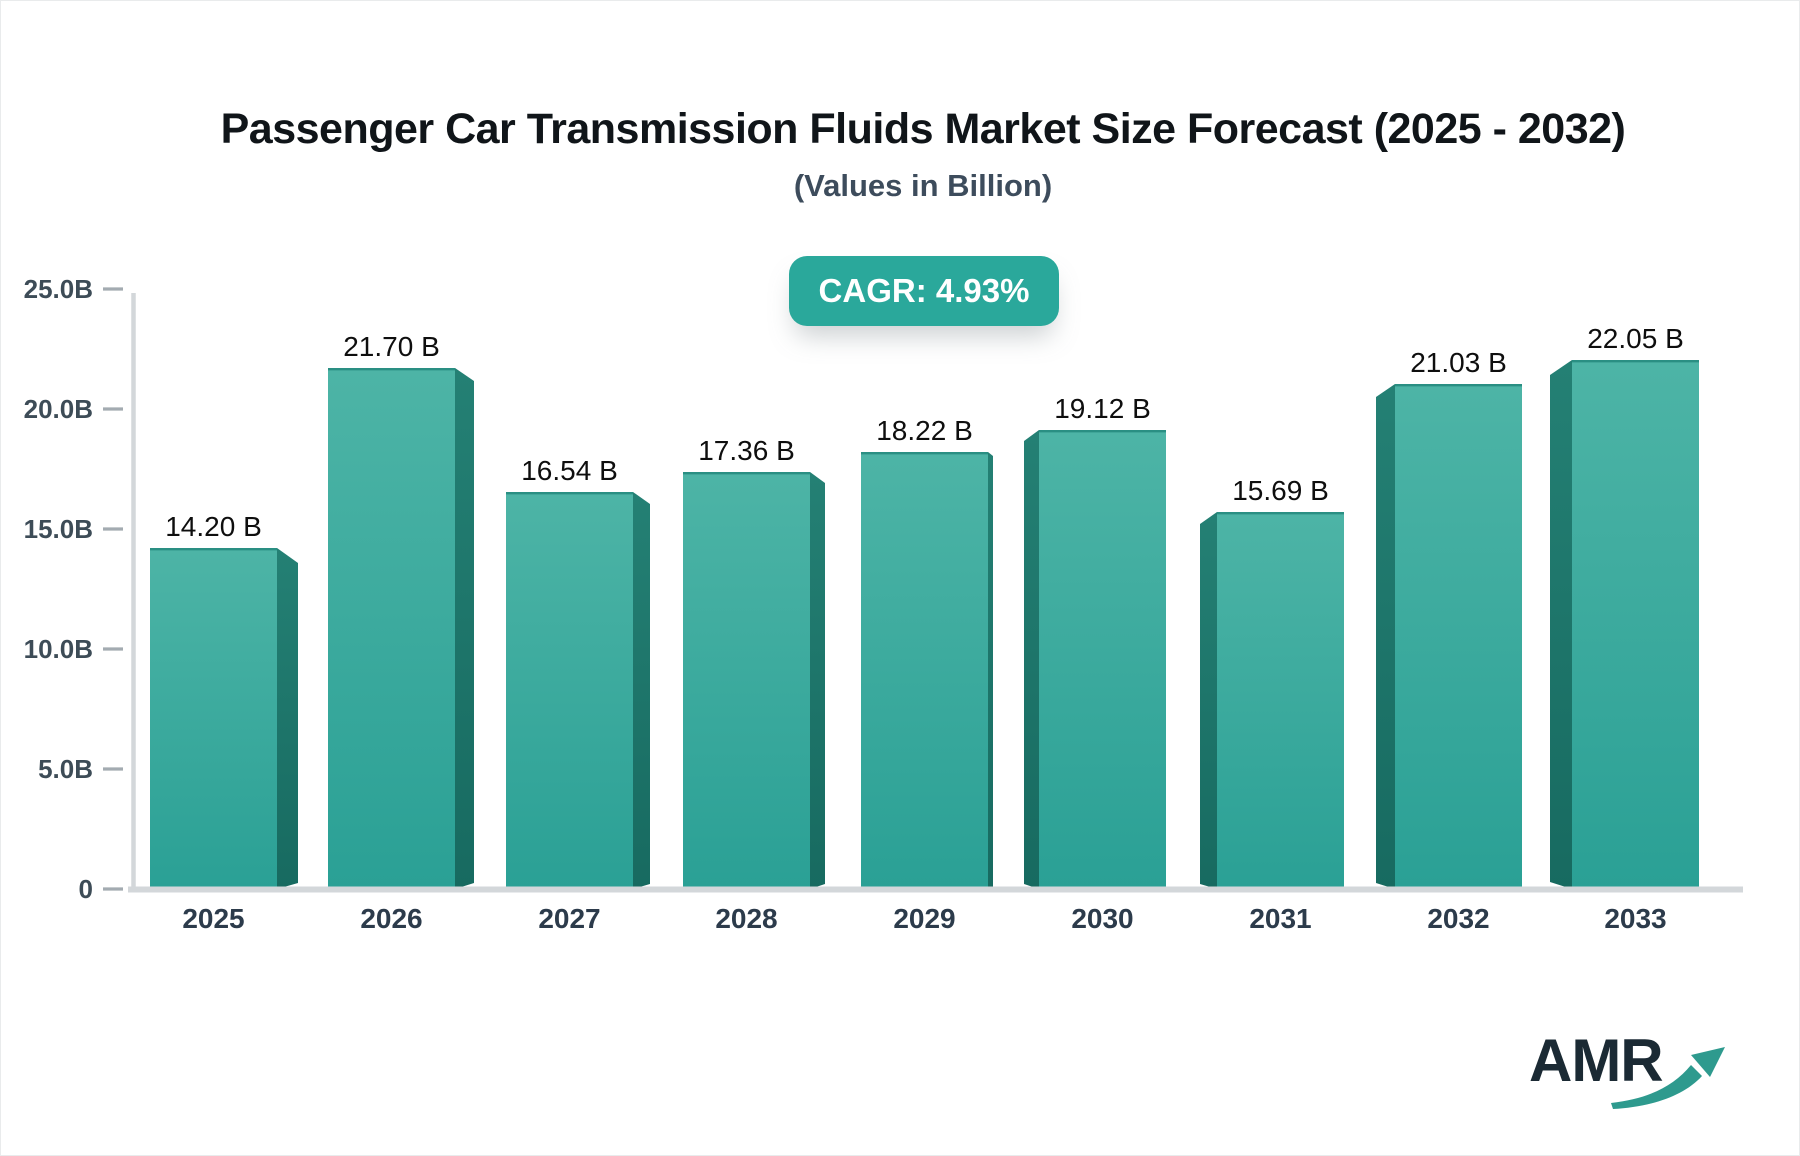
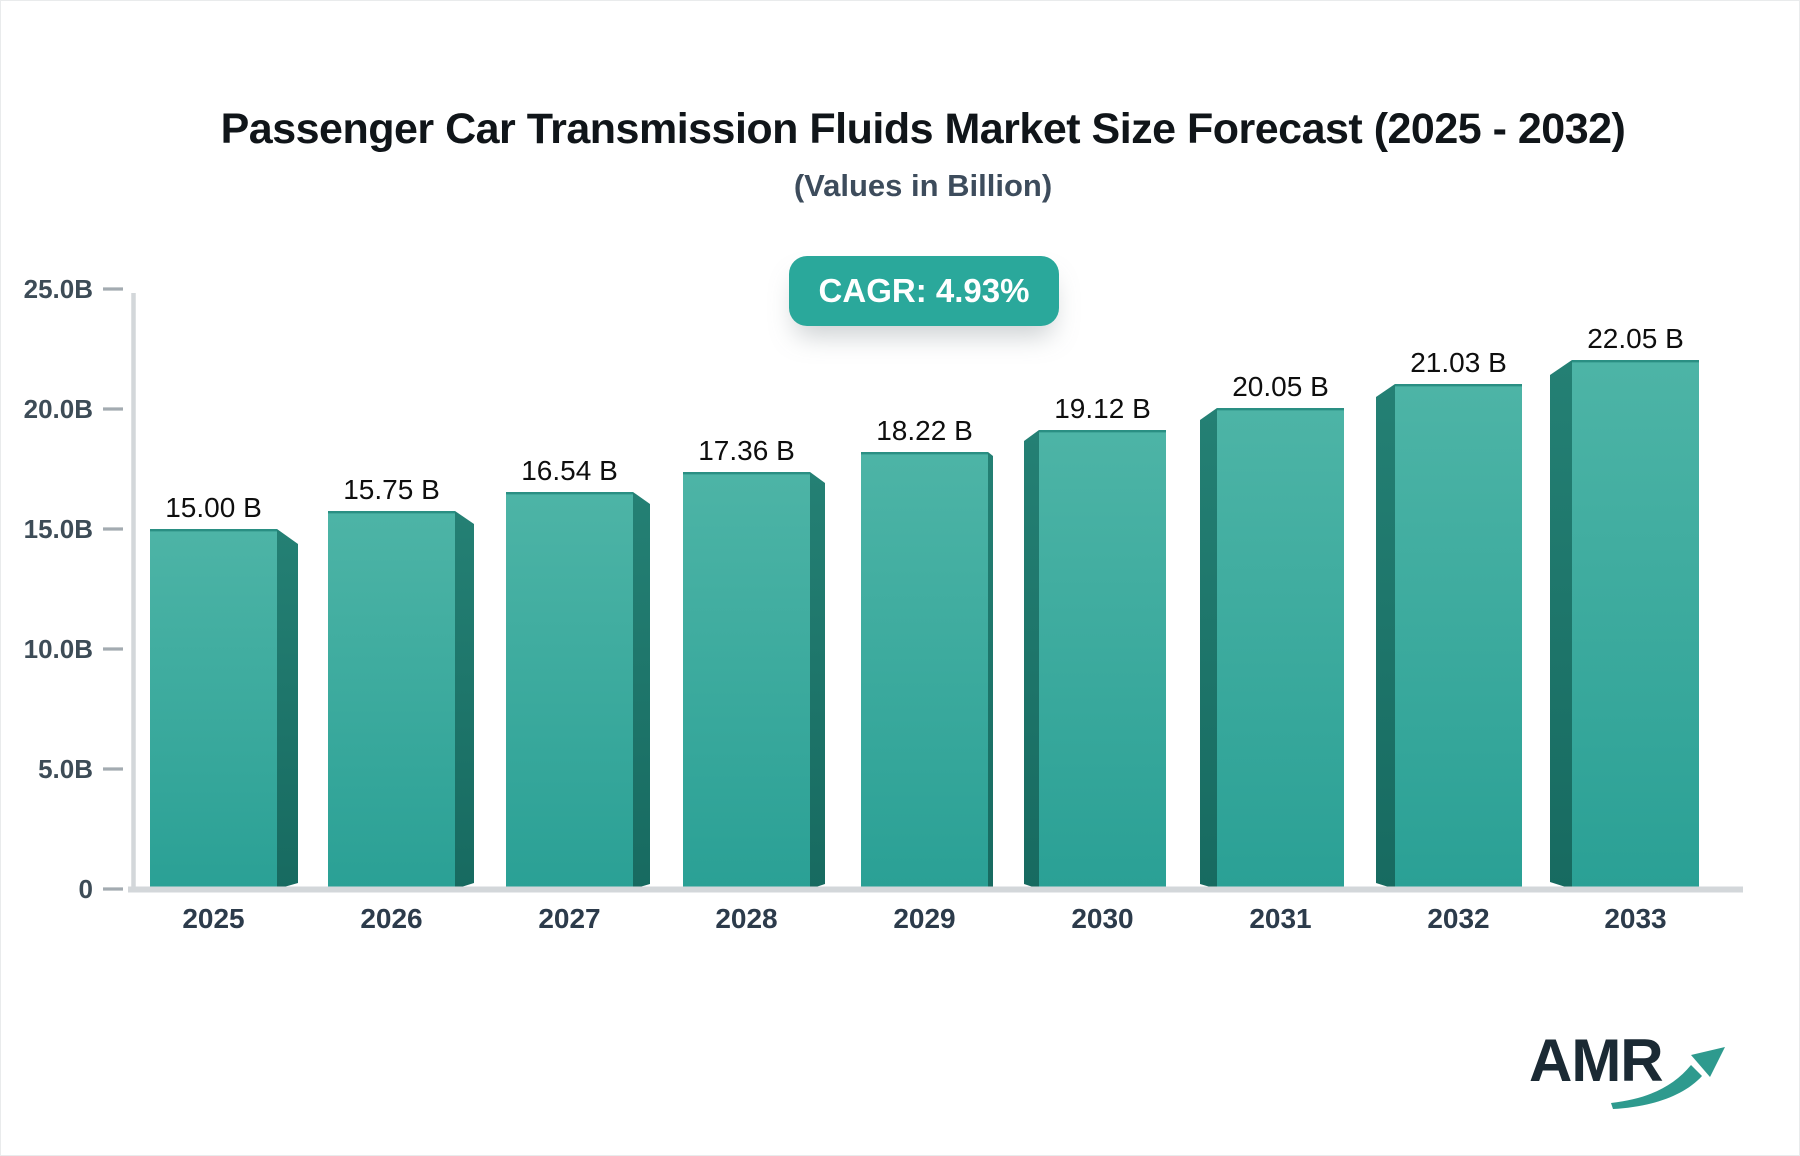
2025: 14.20 -> 15.00
2026: 21.70 -> 15.75
2031: 15.69 -> 20.05
